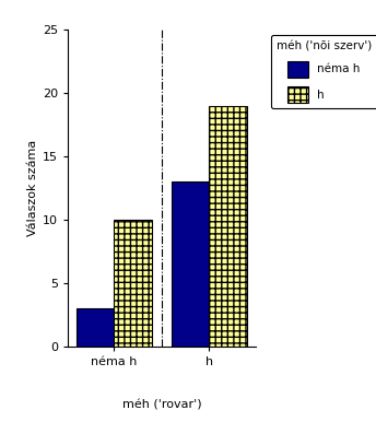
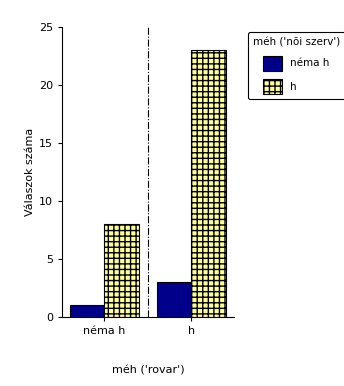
néma h/néma h: 3 -> 1
h/néma h: 10 -> 8
néma h/h: 13 -> 3
h/h: 19 -> 23
